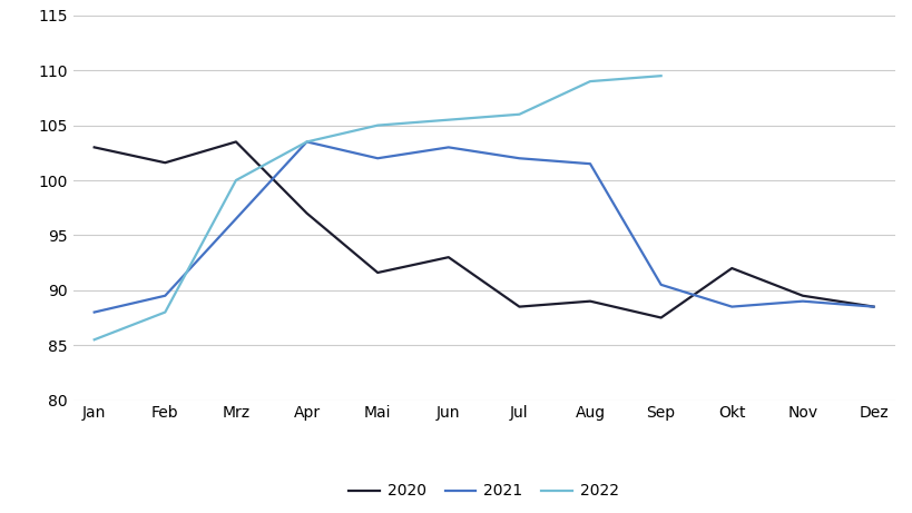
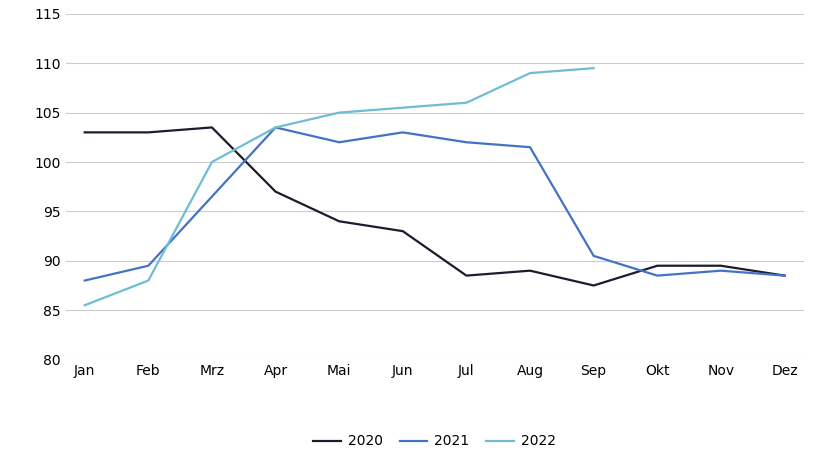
2020/Feb: 101.6 -> 103.0
2020/Mai: 91.6 -> 94.0
2020/Okt: 92.0 -> 89.5
